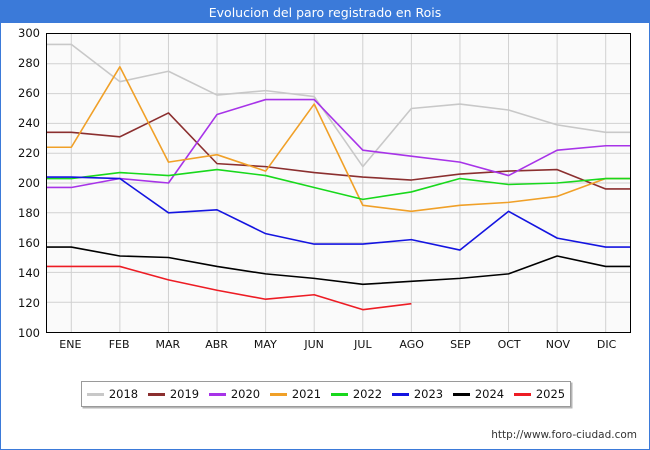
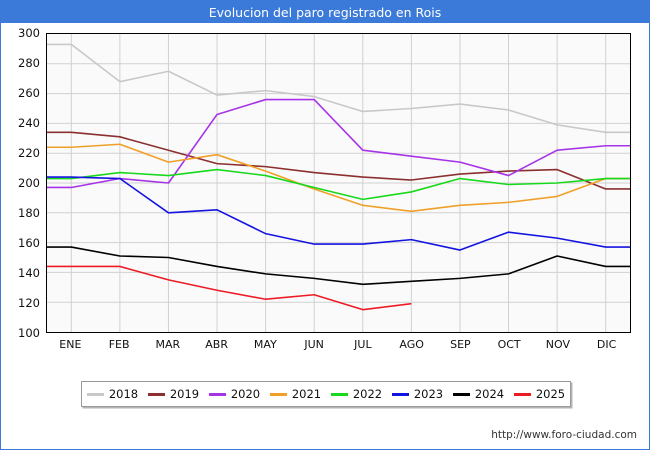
2021/FEB: 278 -> 226
2019/MAR: 247 -> 222
2021/JUN: 253 -> 196
2018/JUL: 211 -> 248
2023/OCT: 181 -> 167
